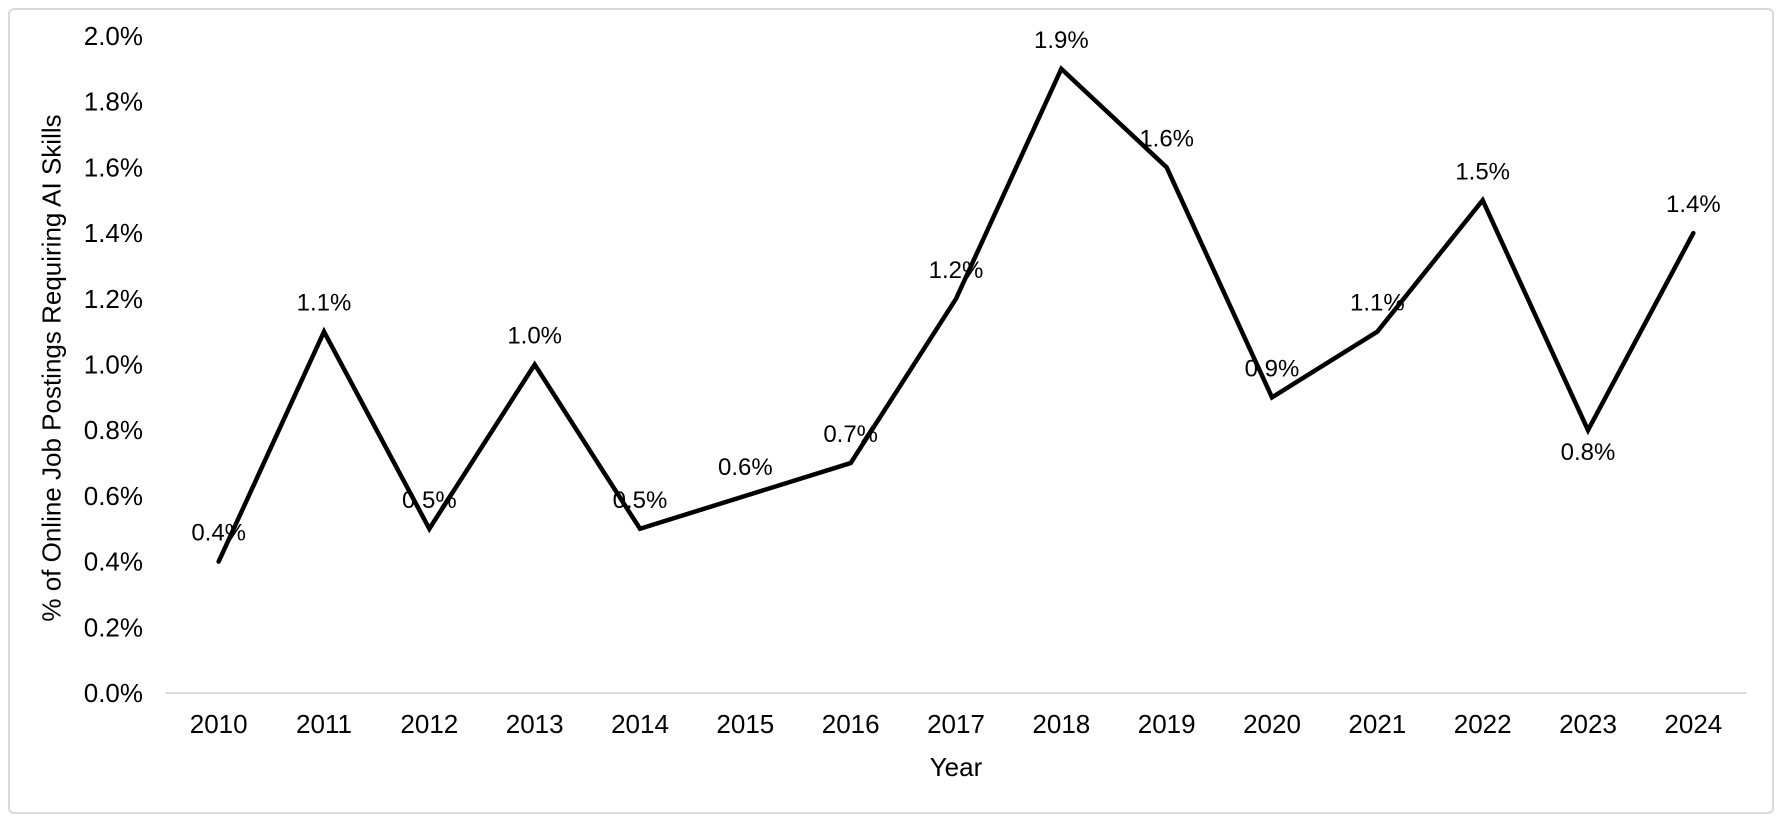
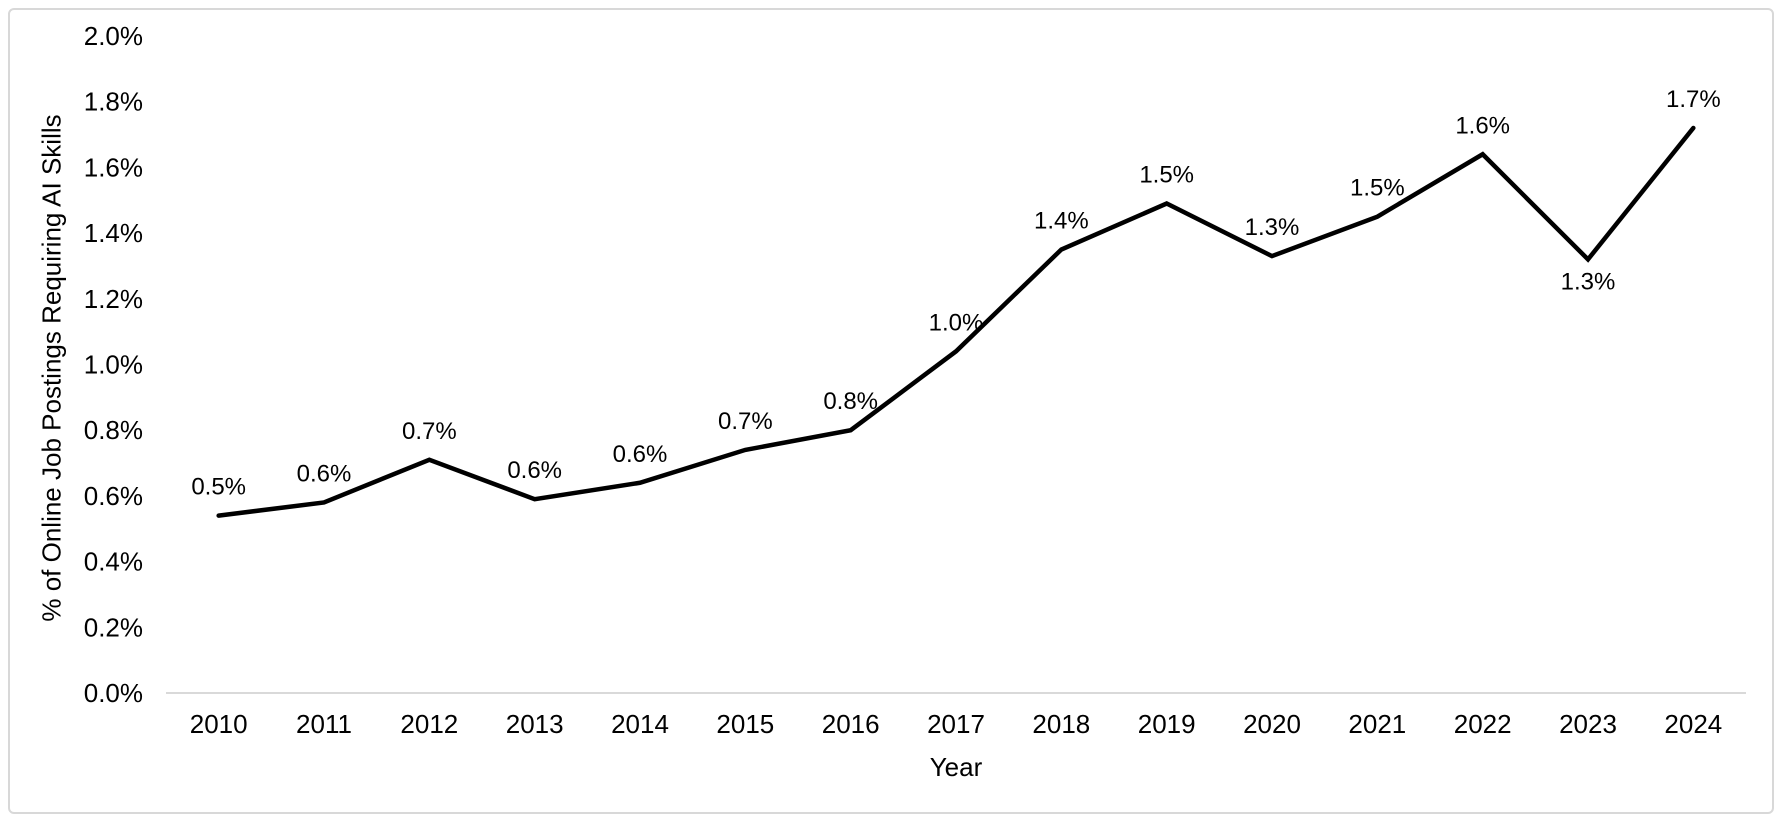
2010: 0.4% -> 0.5%
2011: 1.1% -> 0.6%
2012: 0.5% -> 0.7%
2013: 1.0% -> 0.6%
2014: 0.5% -> 0.6%
2015: 0.6% -> 0.7%
2016: 0.7% -> 0.8%
2017: 1.2% -> 1.0%
2018: 1.9% -> 1.4%
2019: 1.6% -> 1.5%
2020: 0.9% -> 1.3%
2021: 1.1% -> 1.5%
2022: 1.5% -> 1.6%
2023: 0.8% -> 1.3%
2024: 1.4% -> 1.7%
